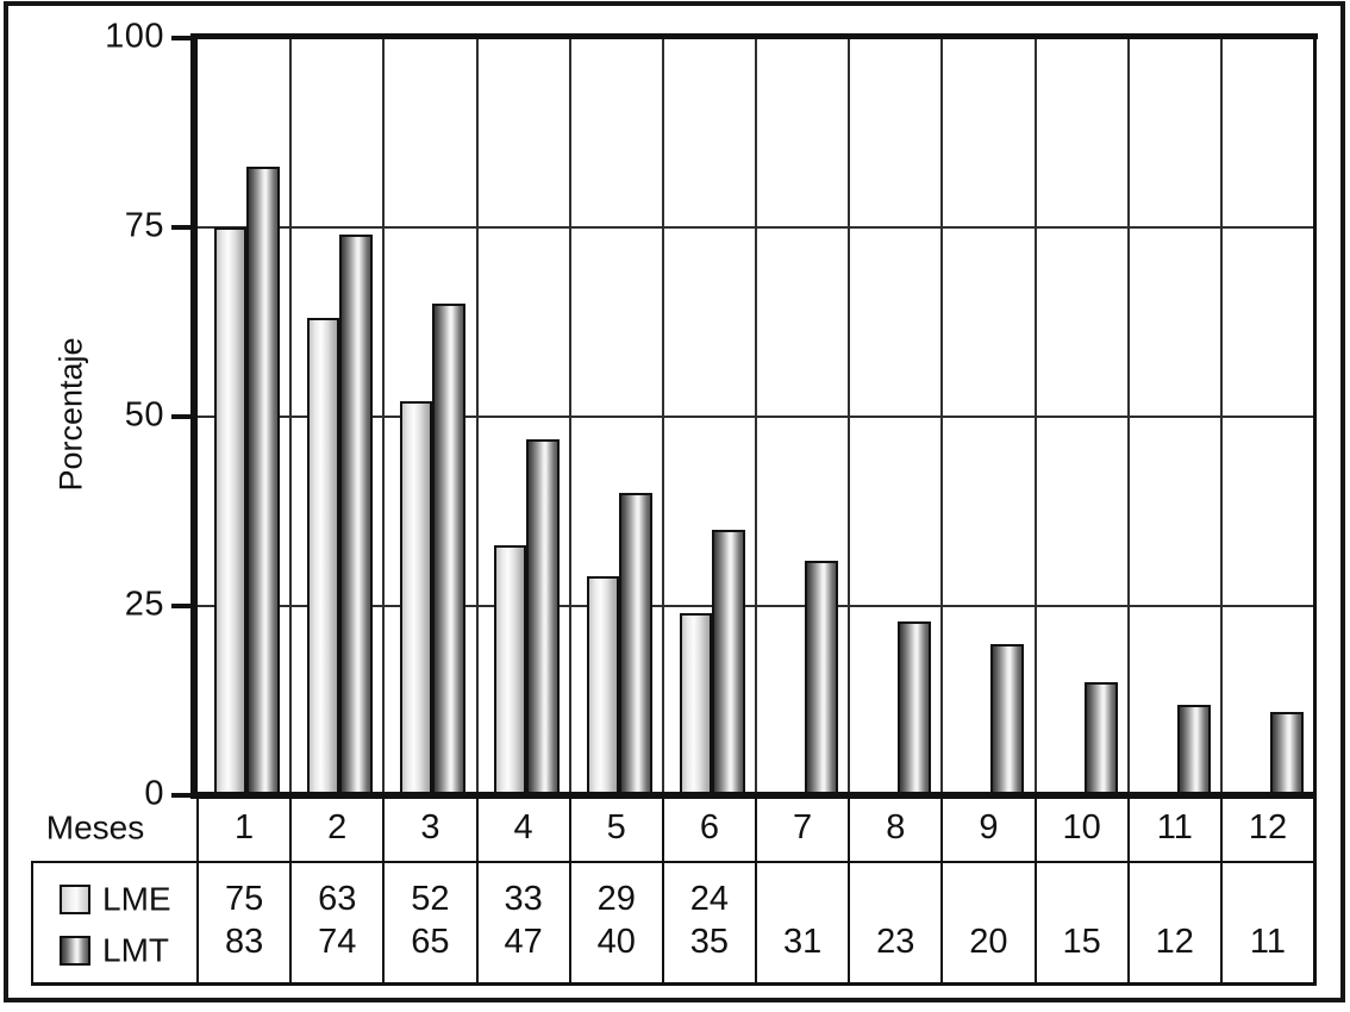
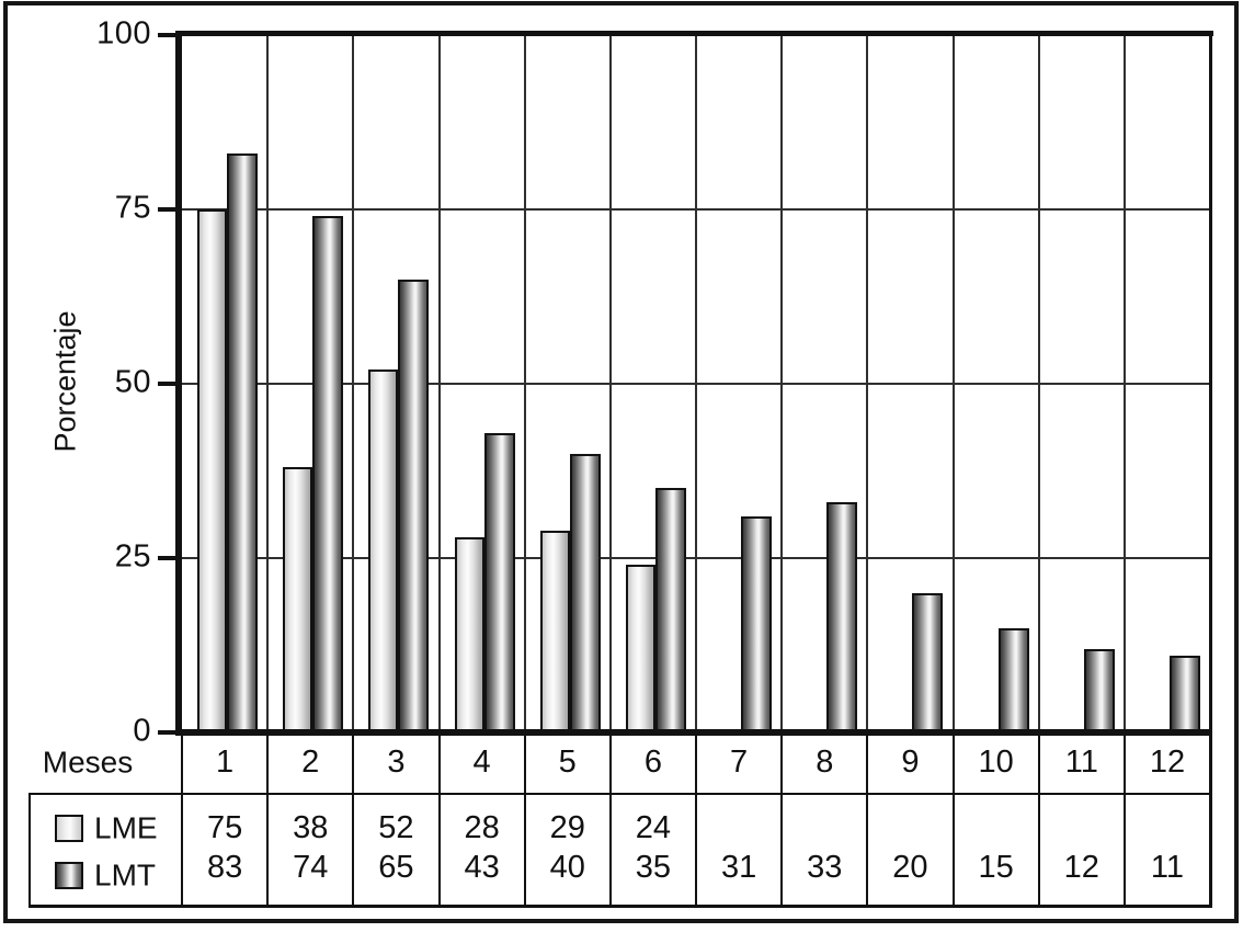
LME/2: 63 -> 38
LME/4: 33 -> 28
LMT/4: 47 -> 43
LMT/8: 23 -> 33
